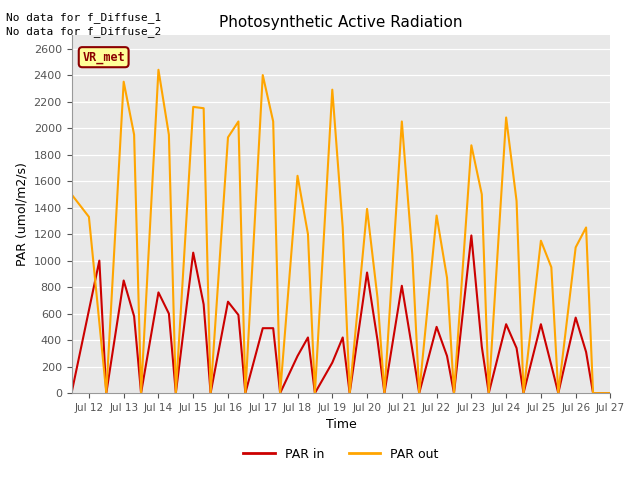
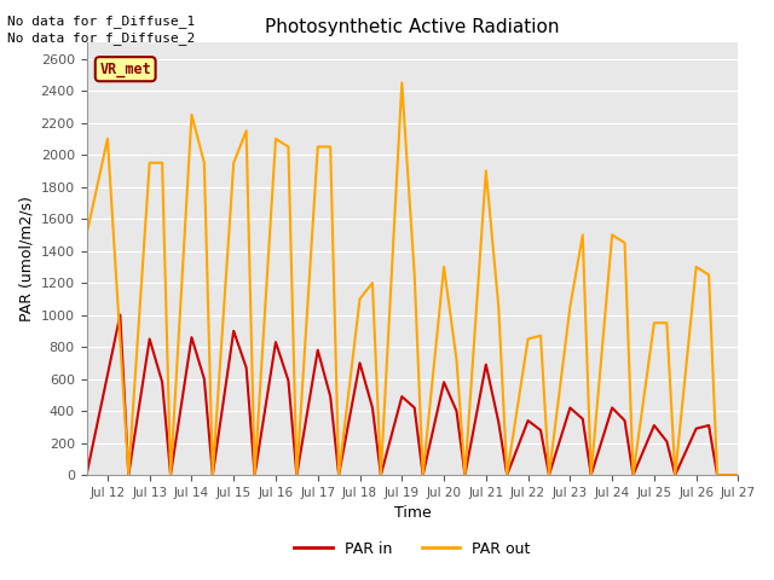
PAR out/Jul 12: 1330 -> 2100
PAR out/Jul 13: 2350 -> 1950
PAR in/Jul 14: 760 -> 860
PAR out/Jul 14: 2440 -> 2250
PAR in/Jul 15: 1060 -> 900
PAR out/Jul 15: 2160 -> 1950
PAR in/Jul 16: 690 -> 830
PAR out/Jul 16: 1930 -> 2100
PAR in/Jul 17: 490 -> 780
PAR out/Jul 17: 2400 -> 2050
PAR in/Jul 18: 280 -> 700
PAR out/Jul 18: 1640 -> 1100
PAR in/Jul 19: 230 -> 490
PAR out/Jul 19: 2290 -> 2450
PAR in/Jul 20: 910 -> 580
PAR out/Jul 20: 1390 -> 1300
PAR in/Jul 21: 810 -> 690
PAR out/Jul 21: 2050 -> 1900
PAR in/Jul 22: 500 -> 340
PAR out/Jul 22: 1340 -> 850
PAR in/Jul 23: 1190 -> 420
PAR out/Jul 23: 1870 -> 1050
PAR in/Jul 24: 520 -> 420
PAR out/Jul 24: 2080 -> 1500
PAR in/Jul 25: 520 -> 310
PAR out/Jul 25: 1150 -> 950
PAR in/Jul 26: 570 -> 290
PAR out/Jul 26: 1100 -> 1300
